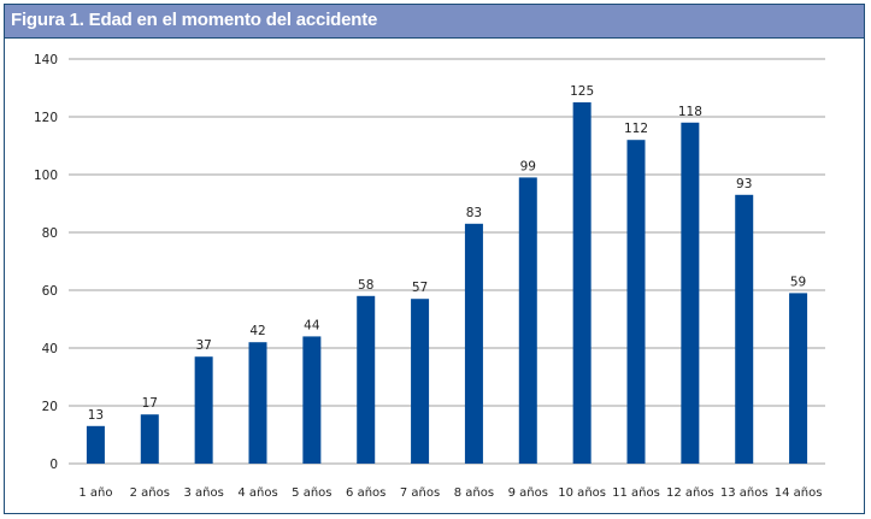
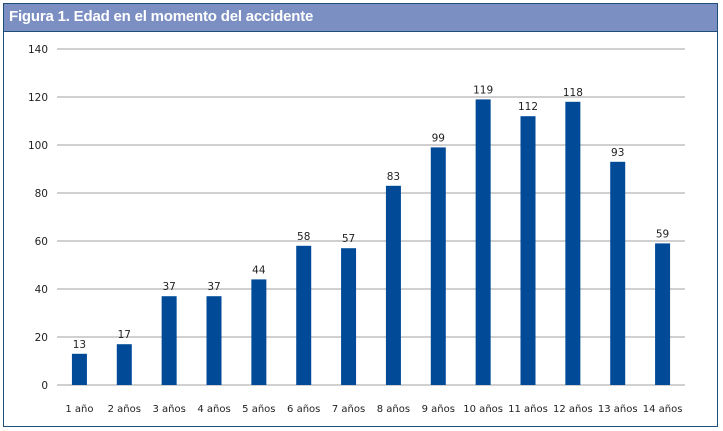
4 años: 42 -> 37
10 años: 125 -> 119
